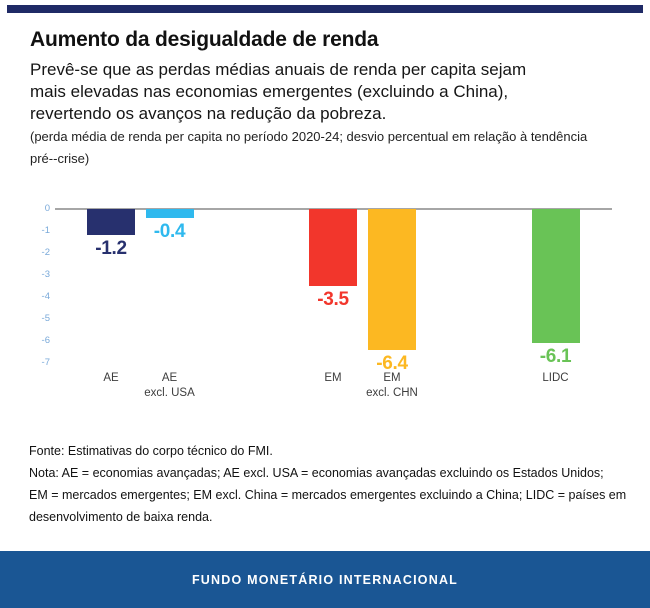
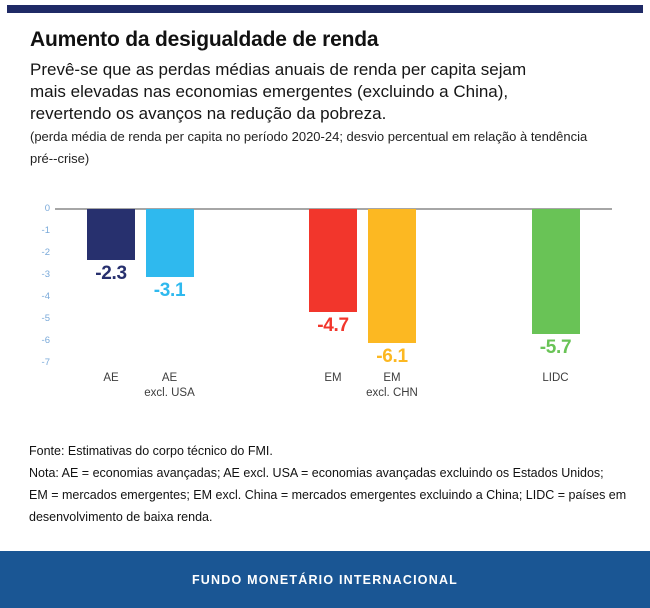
AE: -1.2 -> -2.3
AE excl. USA: -0.4 -> -3.1
EM: -3.5 -> -4.7
EM excl. CHN: -6.4 -> -6.1
LIDC: -6.1 -> -5.7
